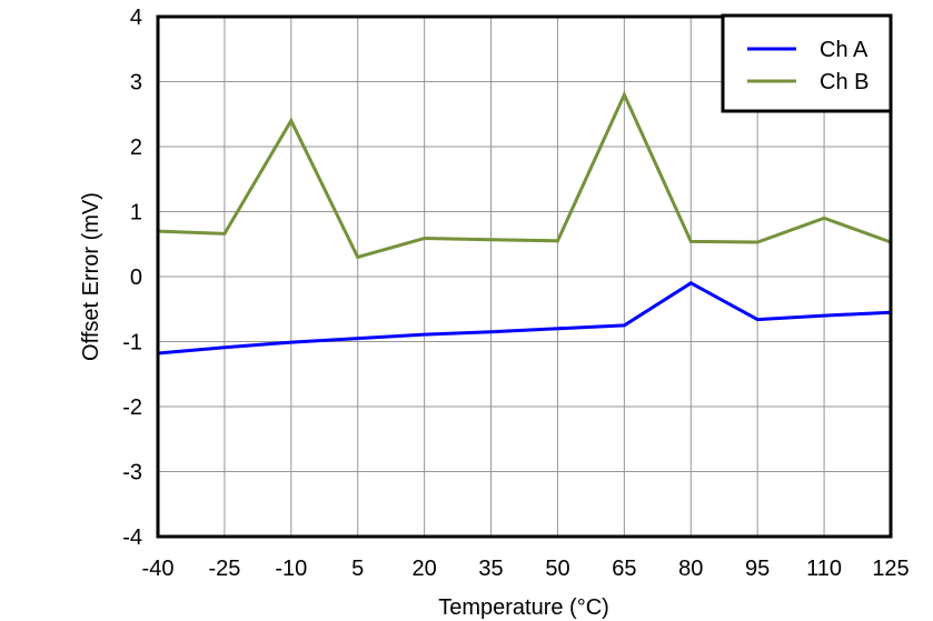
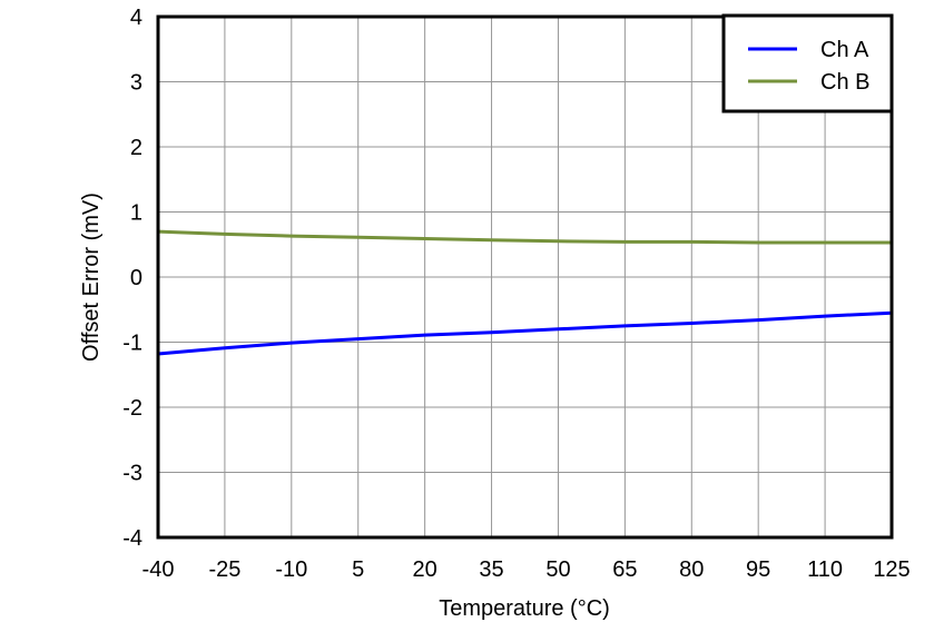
Ch B/-10: 2.4 -> 0.6
Ch B/5: 0.3 -> 0.6
Ch B/65: 2.8 -> 0.5
Ch A/80: -0.1 -> -0.7
Ch B/110: 0.9 -> 0.5
